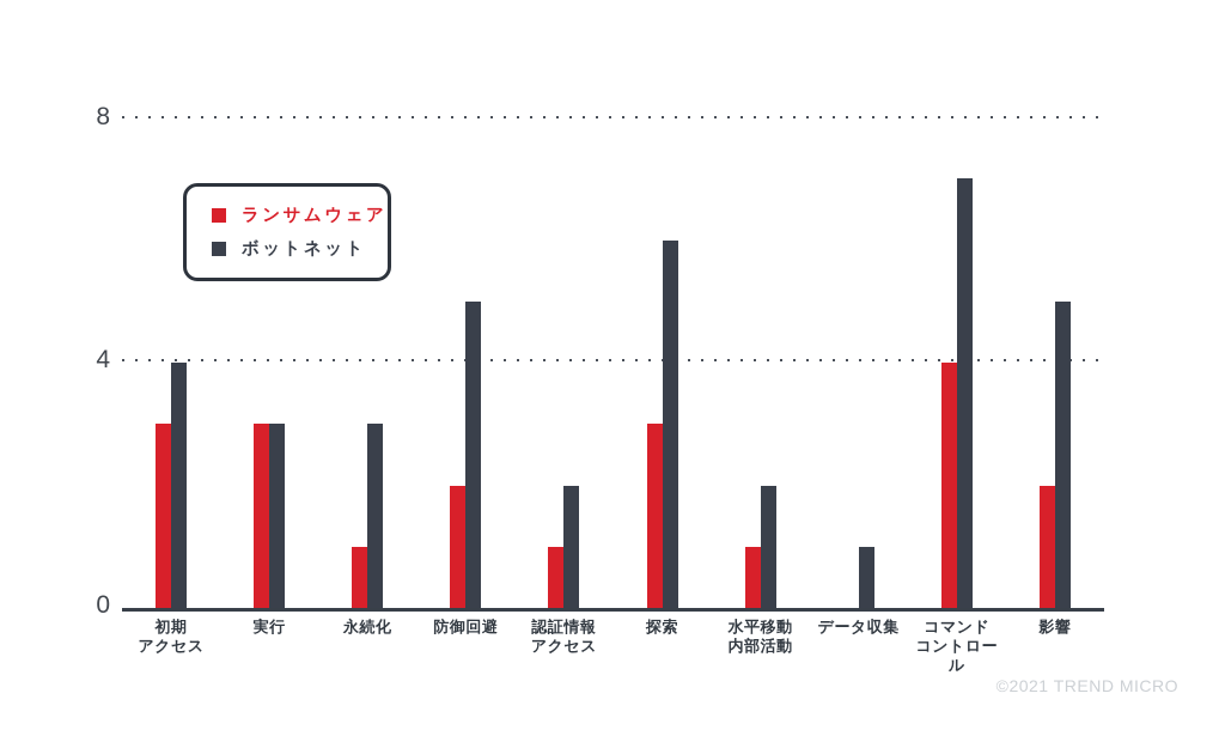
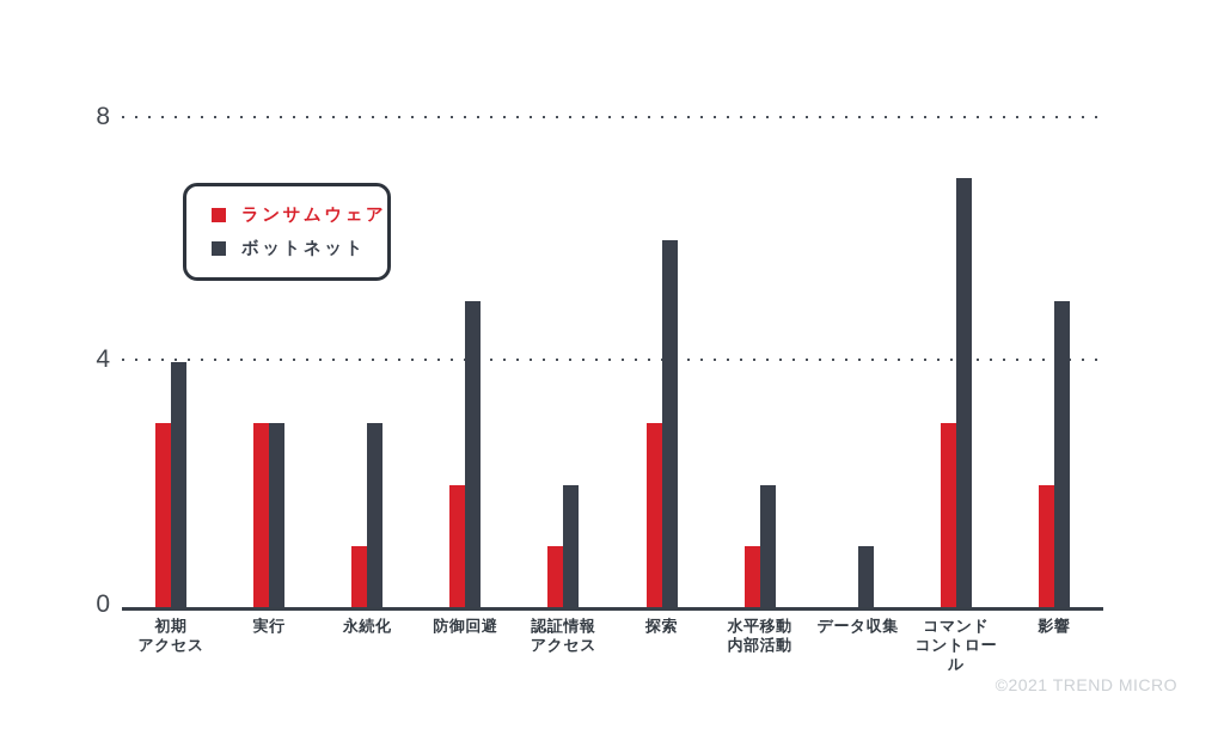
ランサムウェア/コマンド コントロール: 4 -> 3
